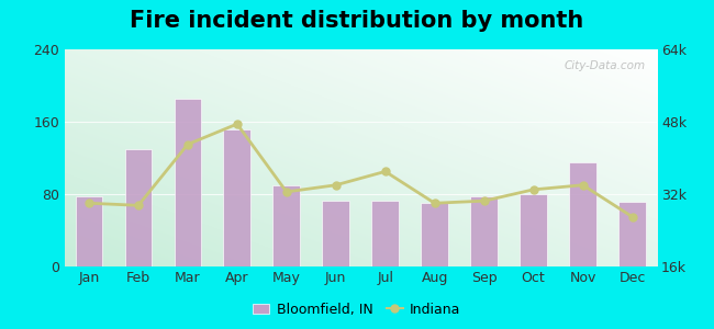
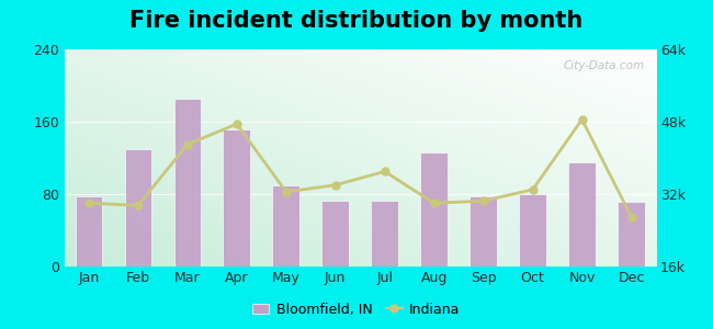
Bloomfield, IN/Aug: 70 -> 126
Indiana/Nov: 34.0k -> 48.5k
